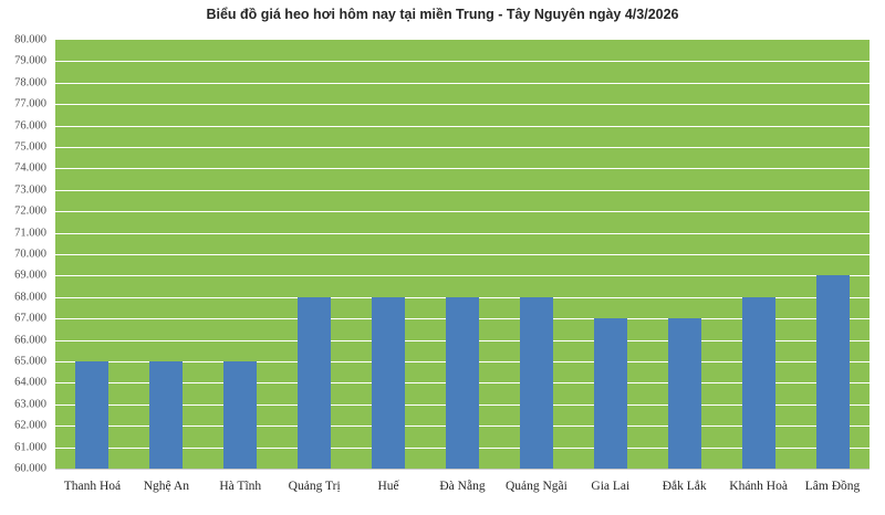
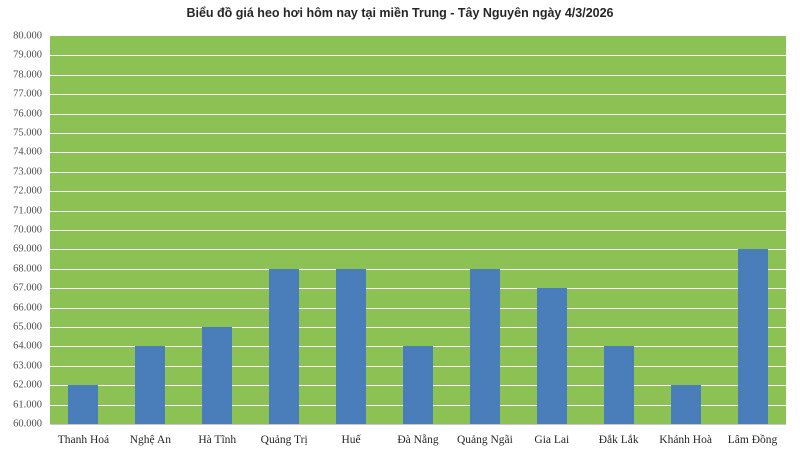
Thanh Hoá: 65000 -> 62000
Nghệ An: 65000 -> 64000
Đà Nẵng: 68000 -> 64000
Đắk Lắk: 67000 -> 64000
Khánh Hoà: 68000 -> 62000
